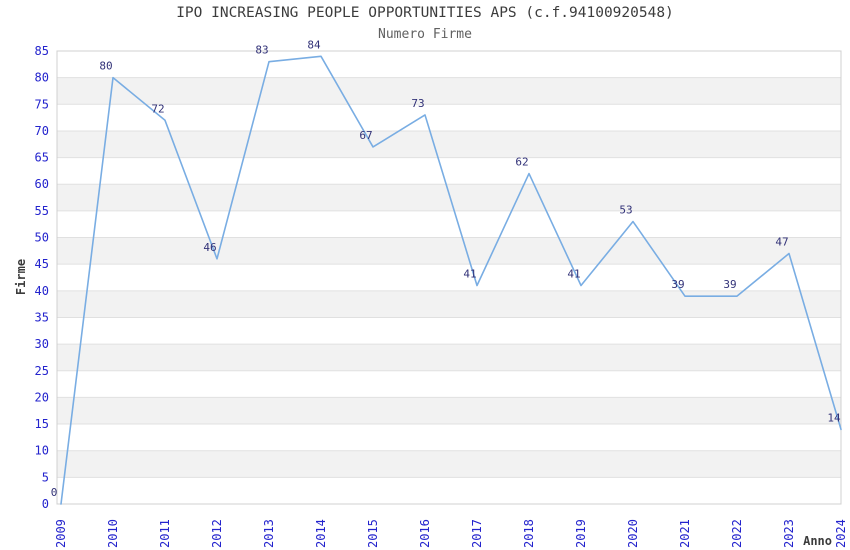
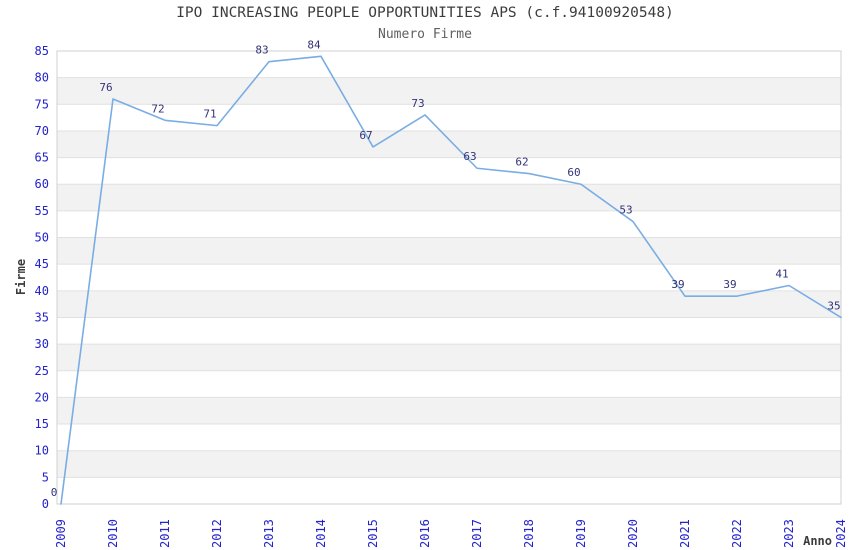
2010: 80 -> 76
2012: 46 -> 71
2017: 41 -> 63
2019: 41 -> 60
2023: 47 -> 41
2024: 14 -> 35
